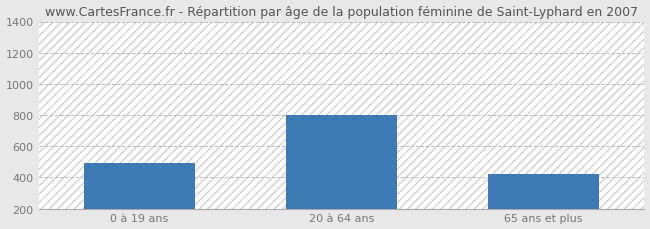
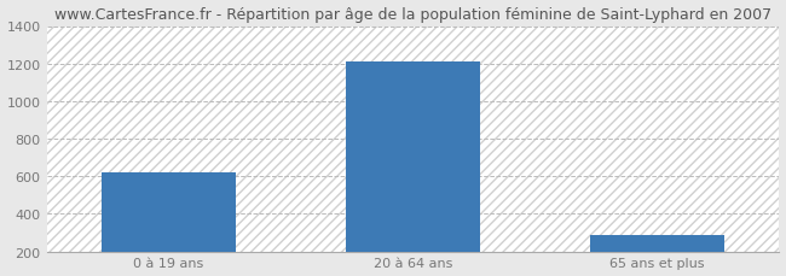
0 à 19 ans: 490 -> 620
20 à 64 ans: 800 -> 1210
65 ans et plus: 420 -> 280
